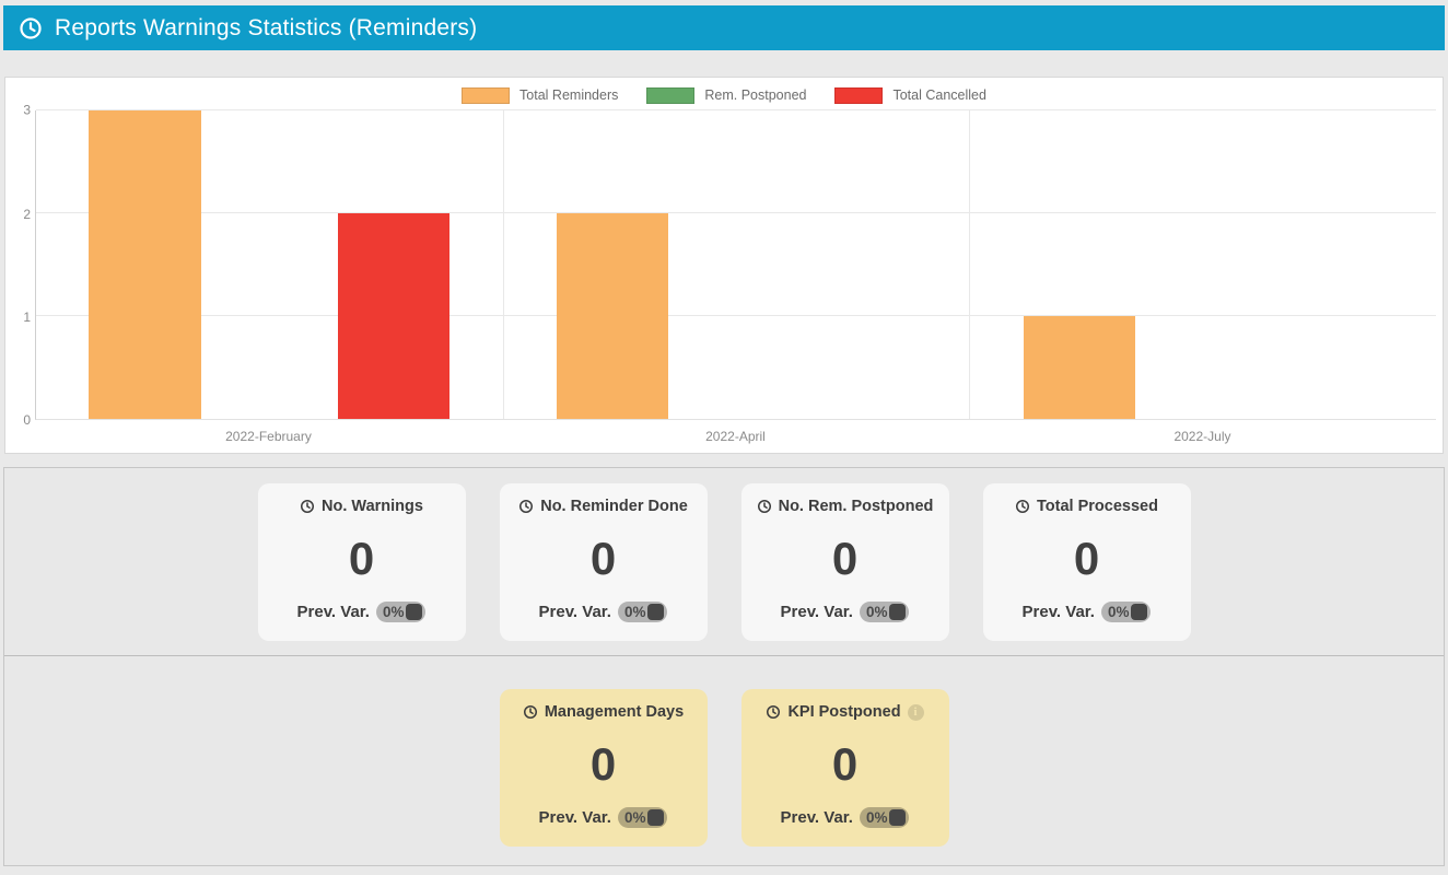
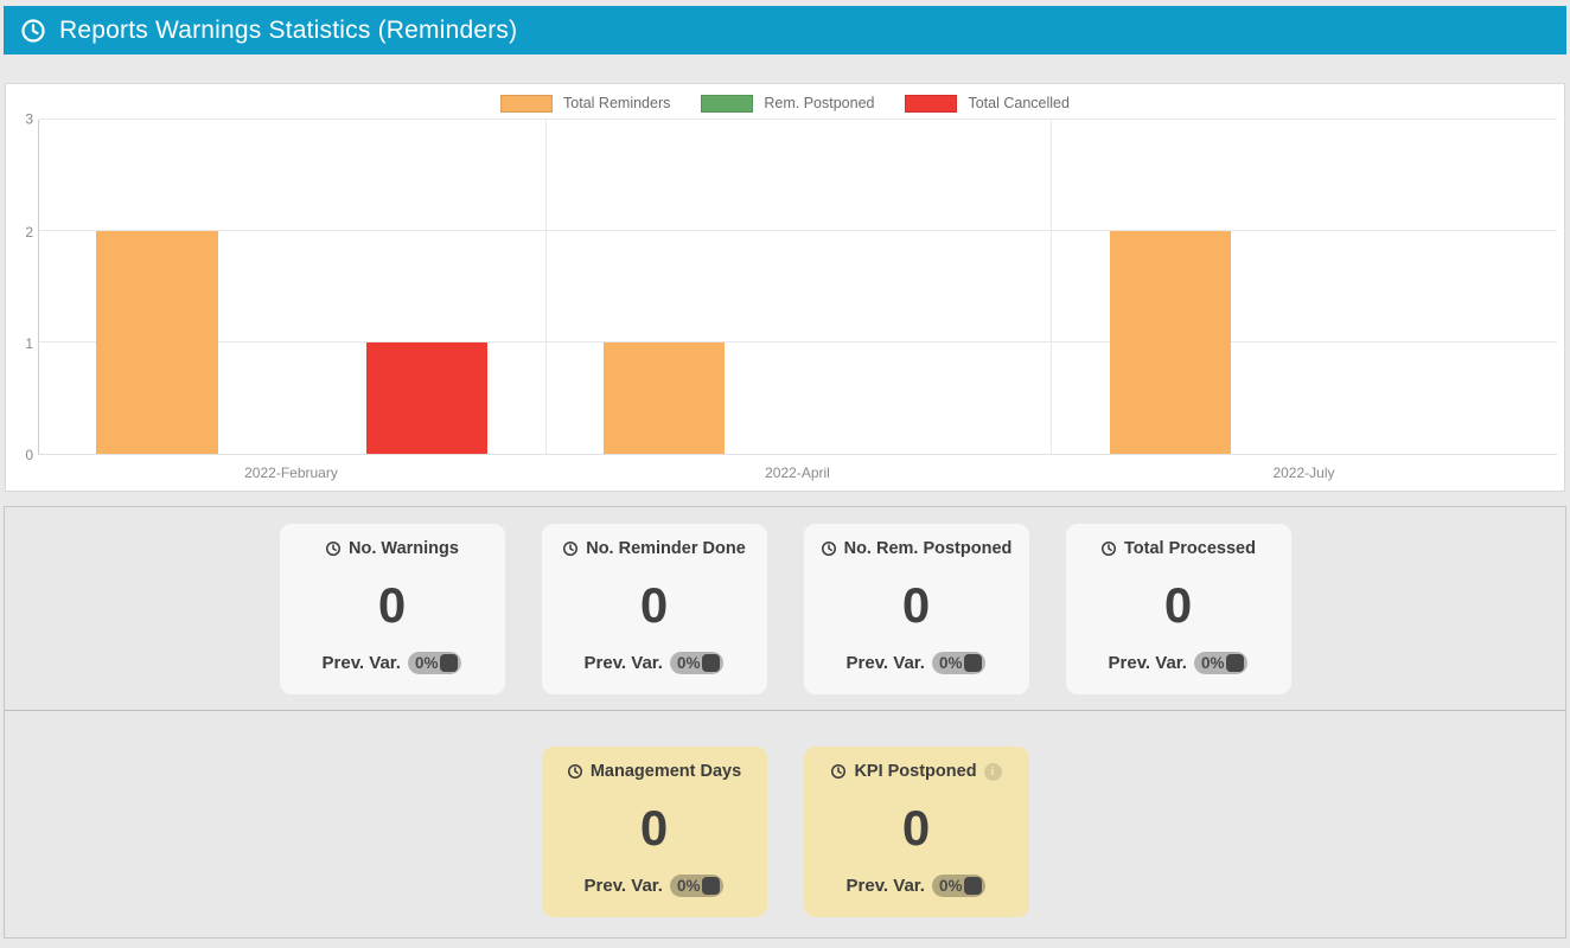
Total Reminders/2022-February: 3 -> 2
Total Cancelled/2022-February: 2 -> 1
Total Reminders/2022-April: 2 -> 1
Total Reminders/2022-July: 1 -> 2
